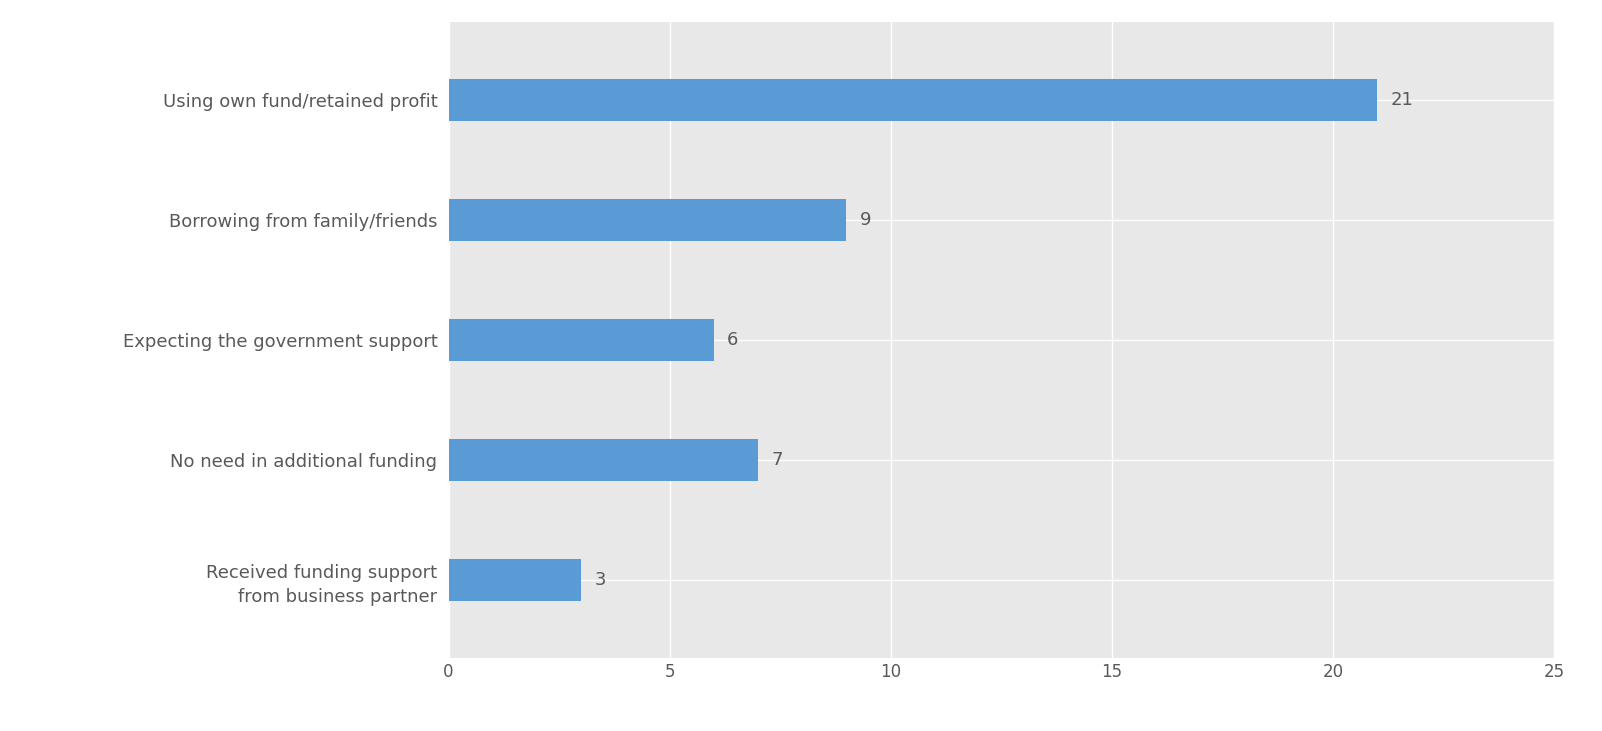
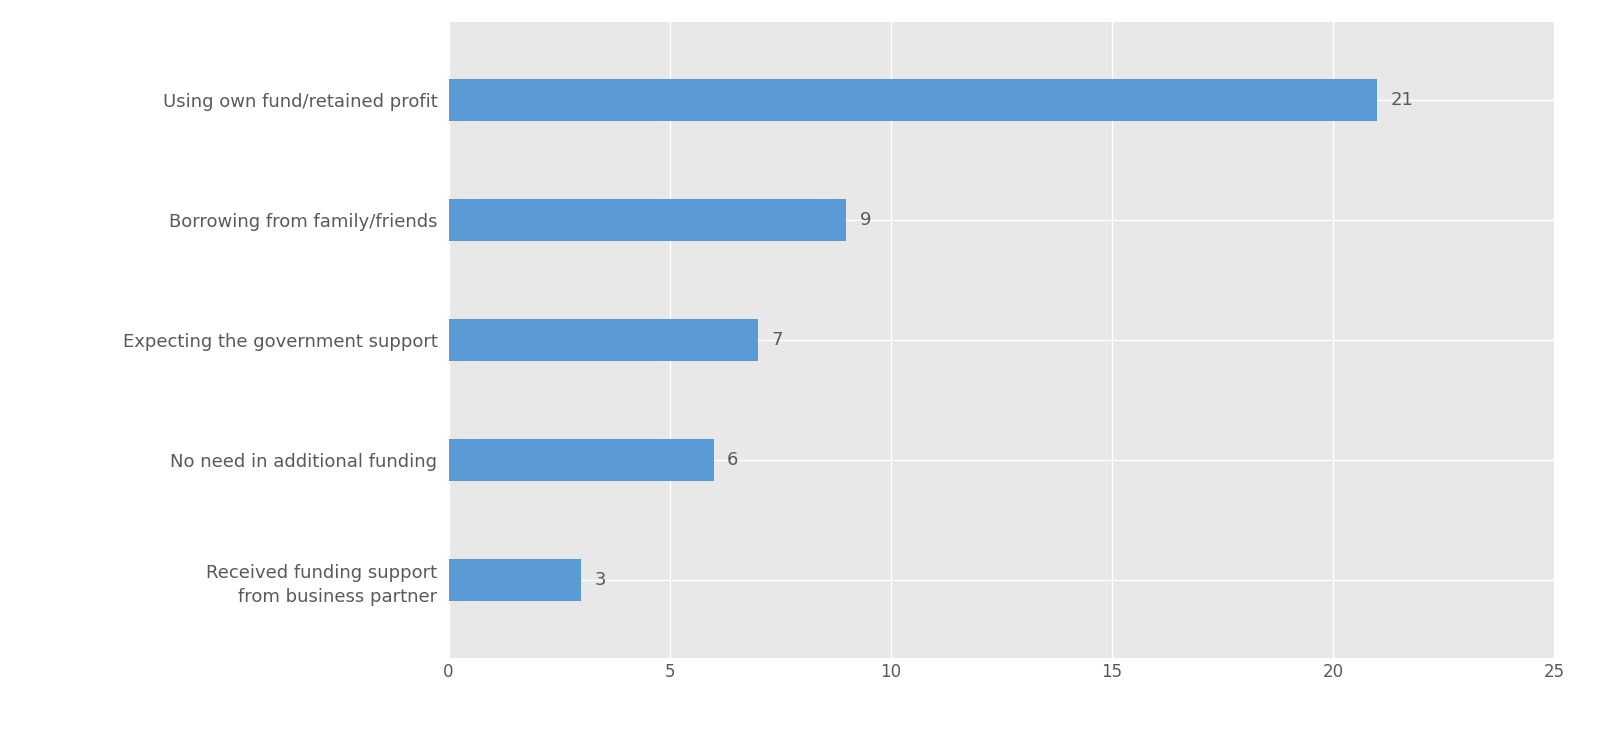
Expecting the government support: 6 -> 7
No need in additional funding: 7 -> 6
